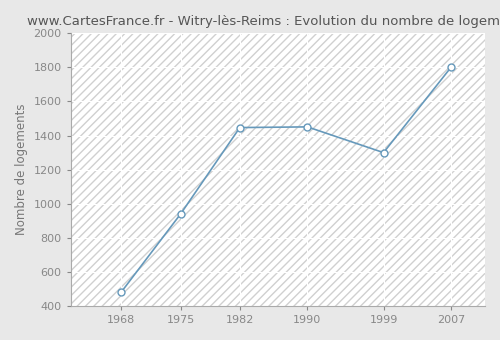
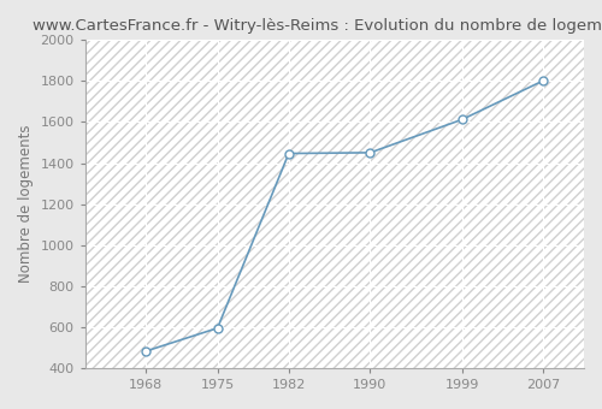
1975: 940 -> 600
1999: 1300 -> 1610
